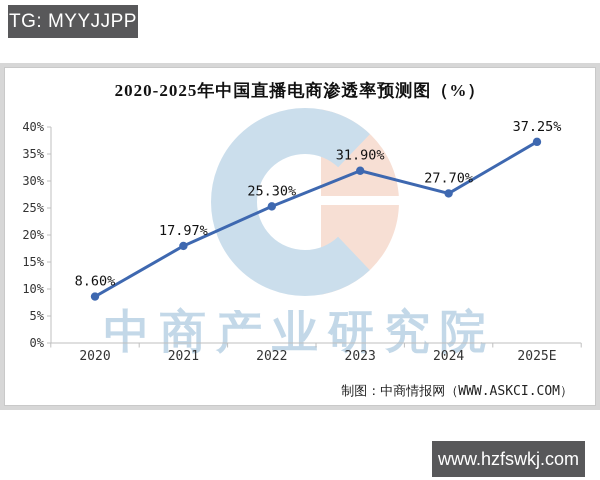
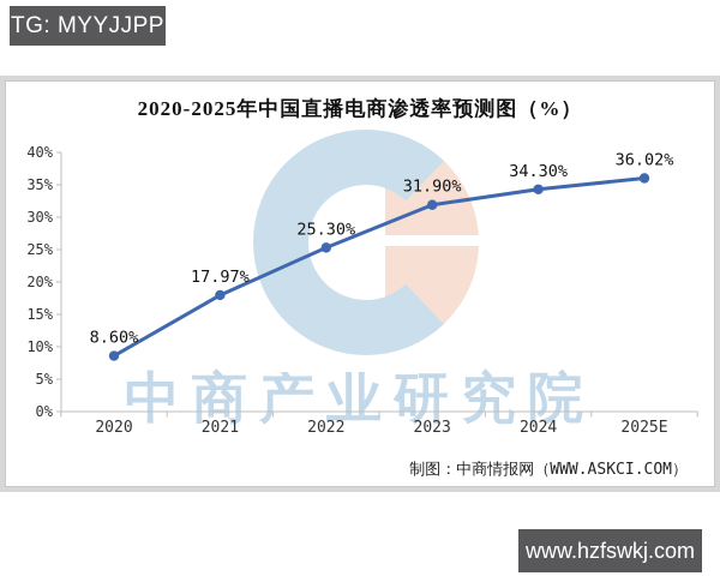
2024: 27.70% -> 34.30%
2025E: 37.25% -> 36.02%
